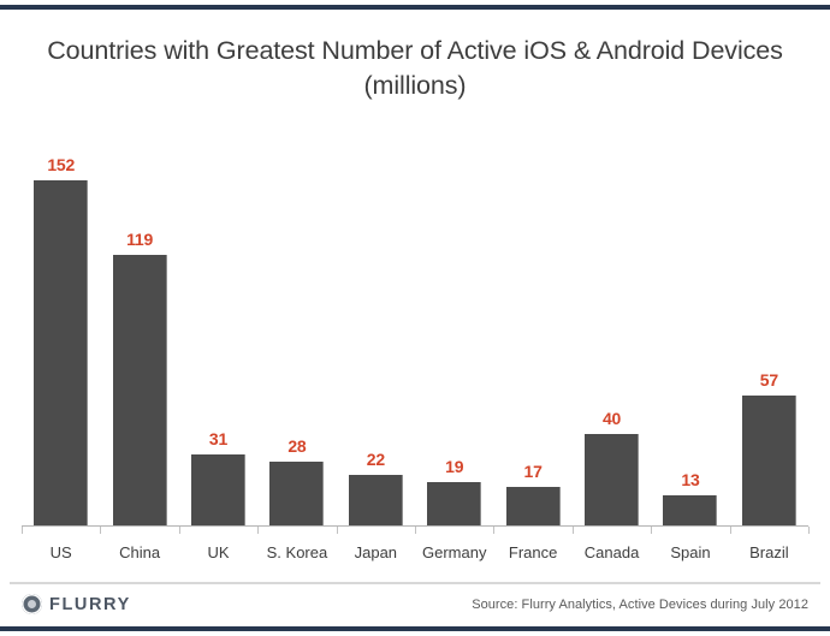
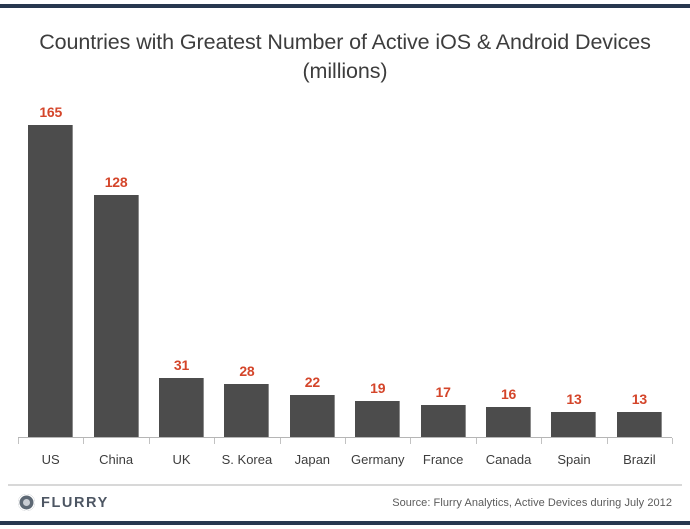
US: 152 -> 165
China: 119 -> 128
Canada: 40 -> 16
Brazil: 57 -> 13
